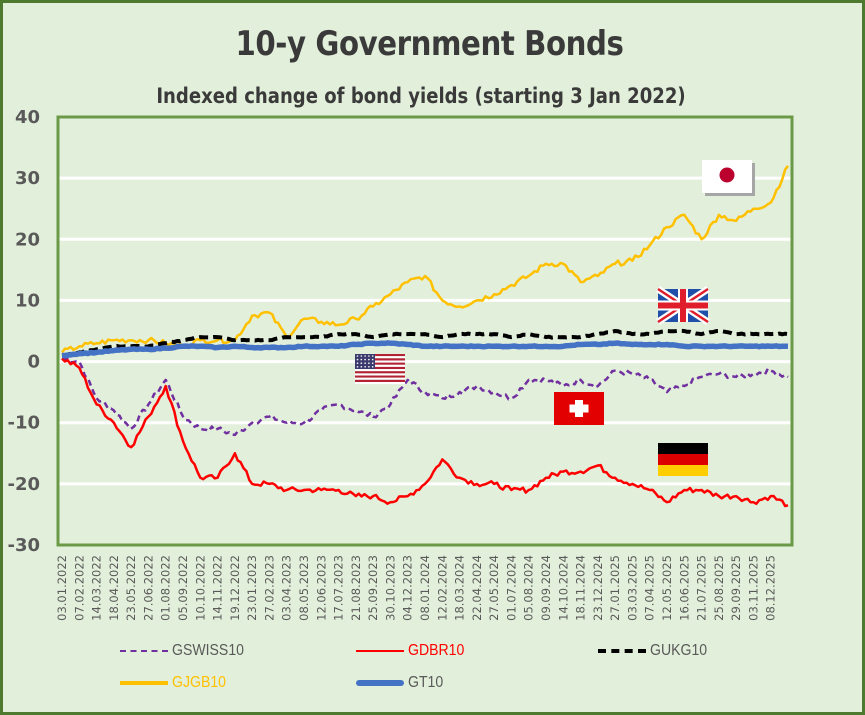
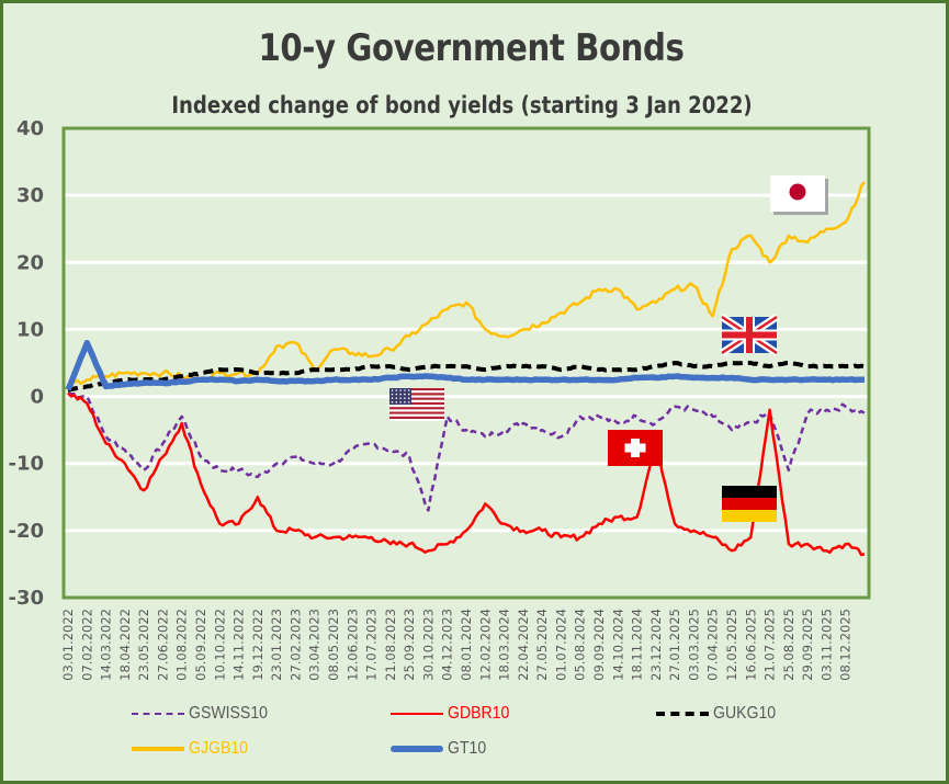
GT10/07.02.2022: 1 -> 8
GSWISS10/30.10.2023: -7 -> -17
GDBR10/23.12.2024: -17 -> -7
GJGB10/07.04.2025: 19 -> 12
GDBR10/21.07.2025: -21 -> -2
GSWISS10/25.08.2025: -2 -> -11
